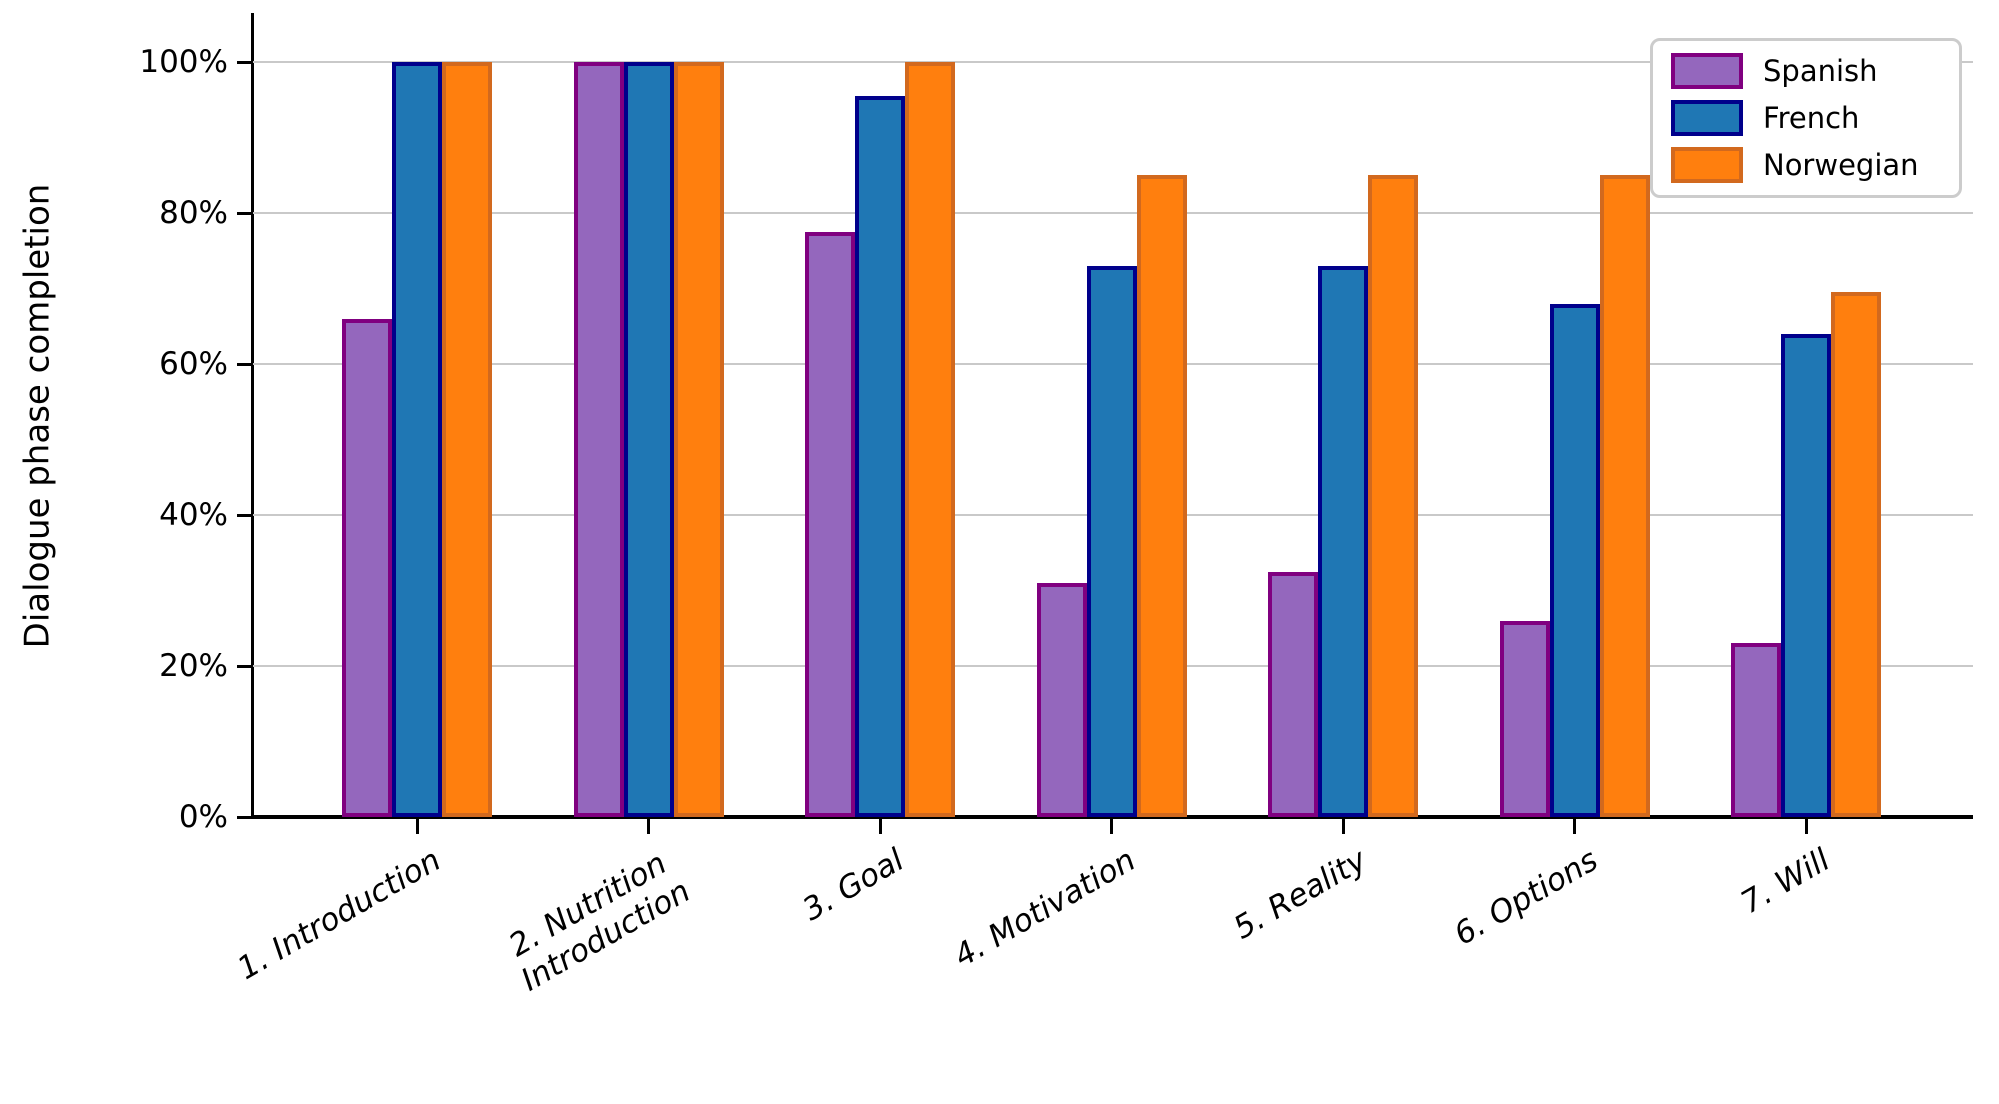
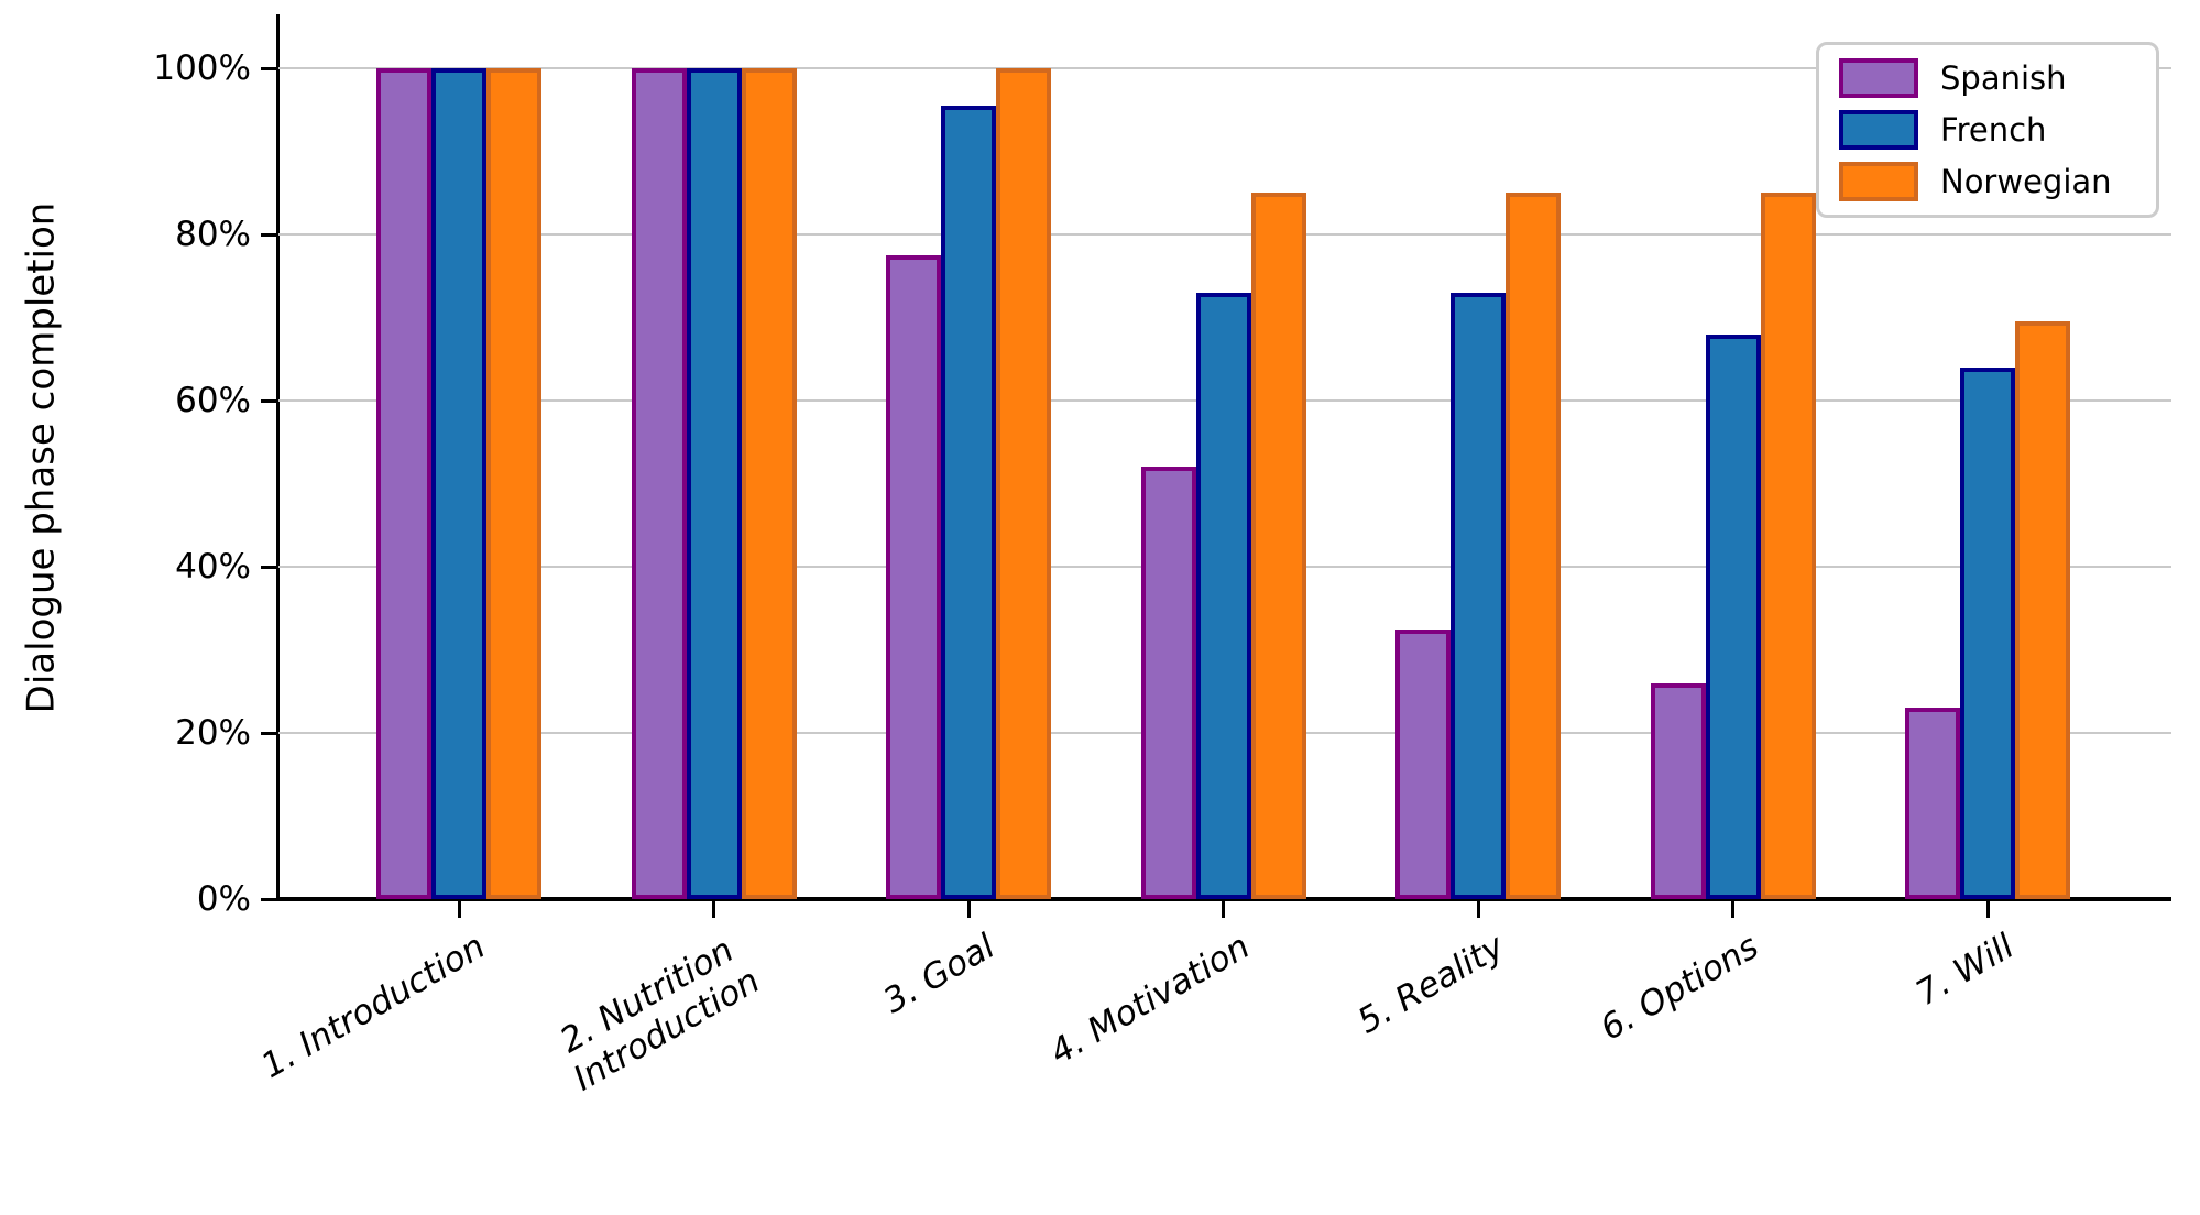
Spanish/1. Introduction: 66% -> 100%
Spanish/4. Motivation: 31% -> 52%
